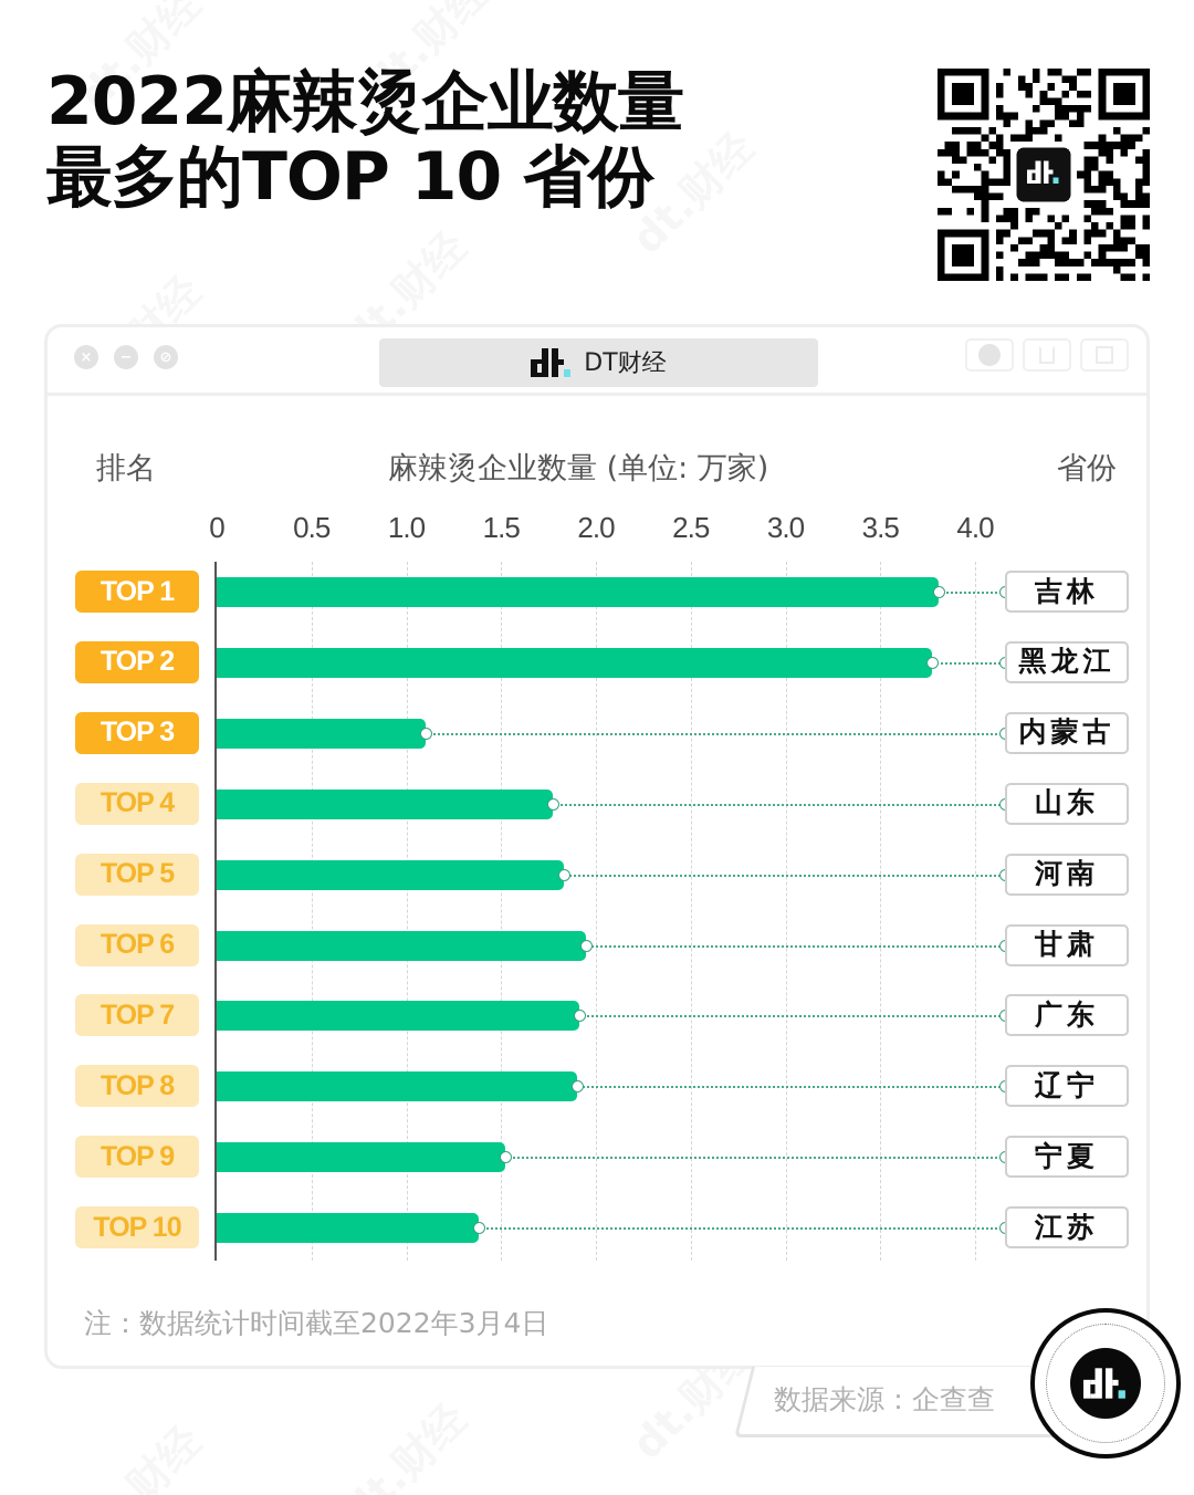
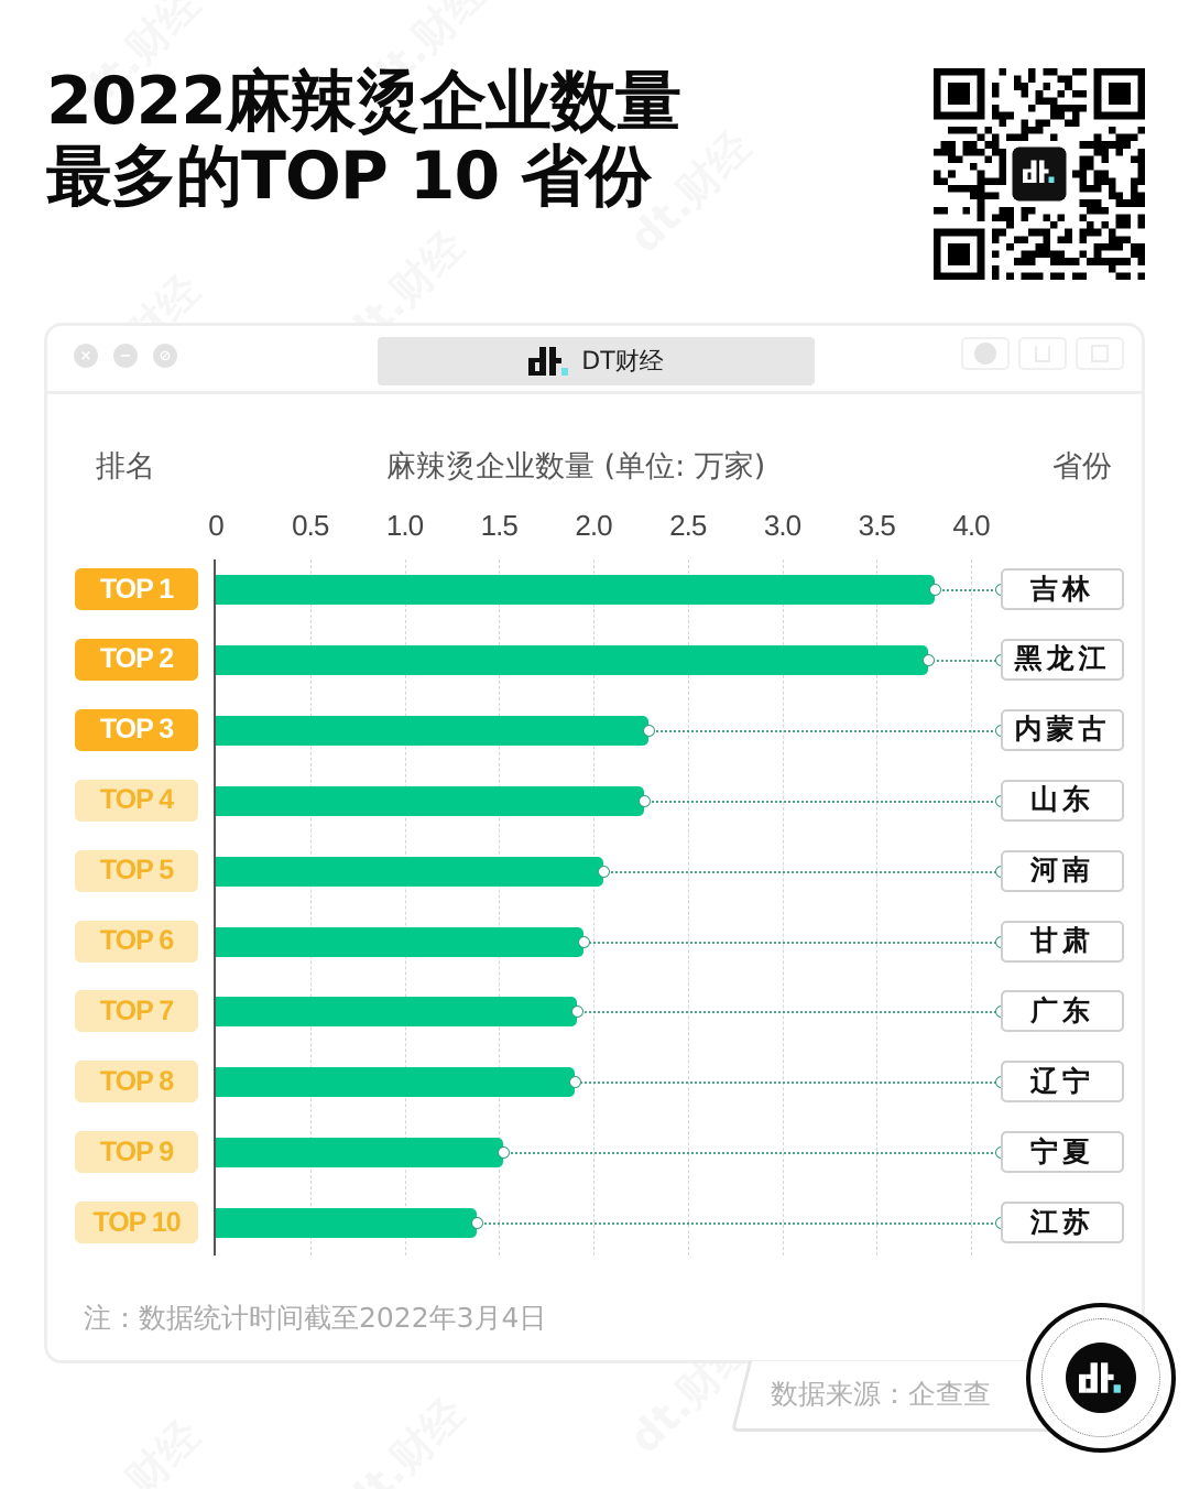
TOP 3: 1.10 -> 2.29
TOP 4: 1.77 -> 2.27
TOP 5: 1.83 -> 2.05
